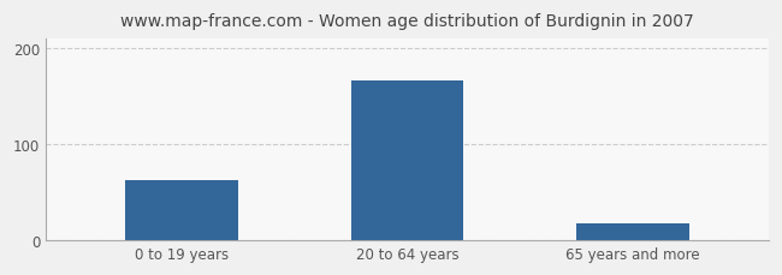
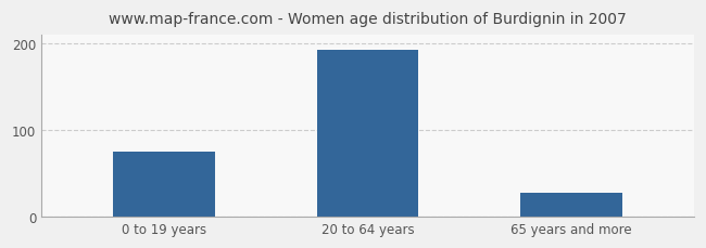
0 to 19 years: 62 -> 75
20 to 64 years: 166 -> 193
65 years and more: 18 -> 28
